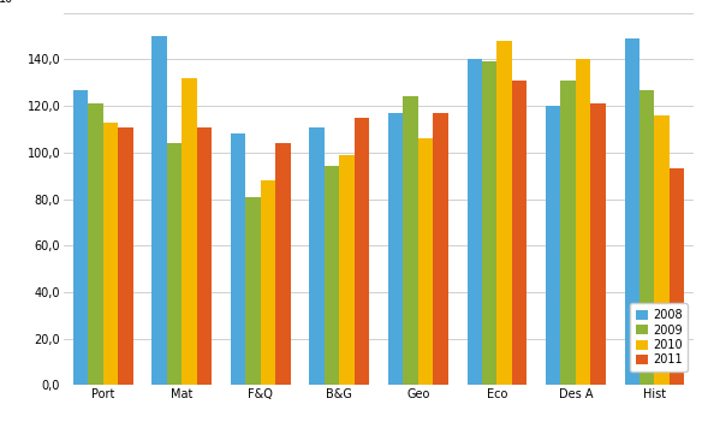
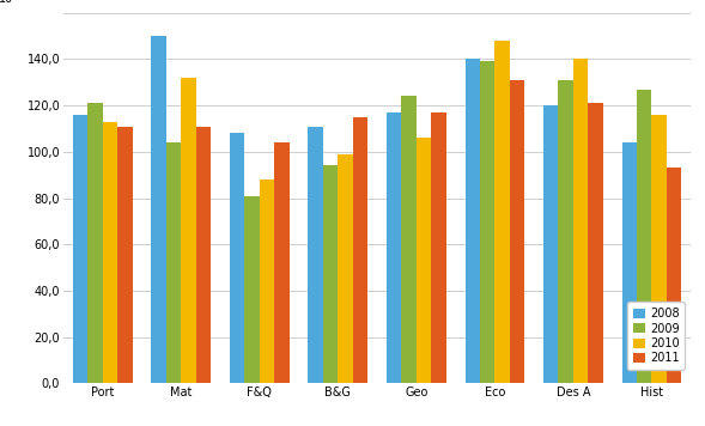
2008/Port: 127 -> 116
2008/Hist: 149 -> 104
